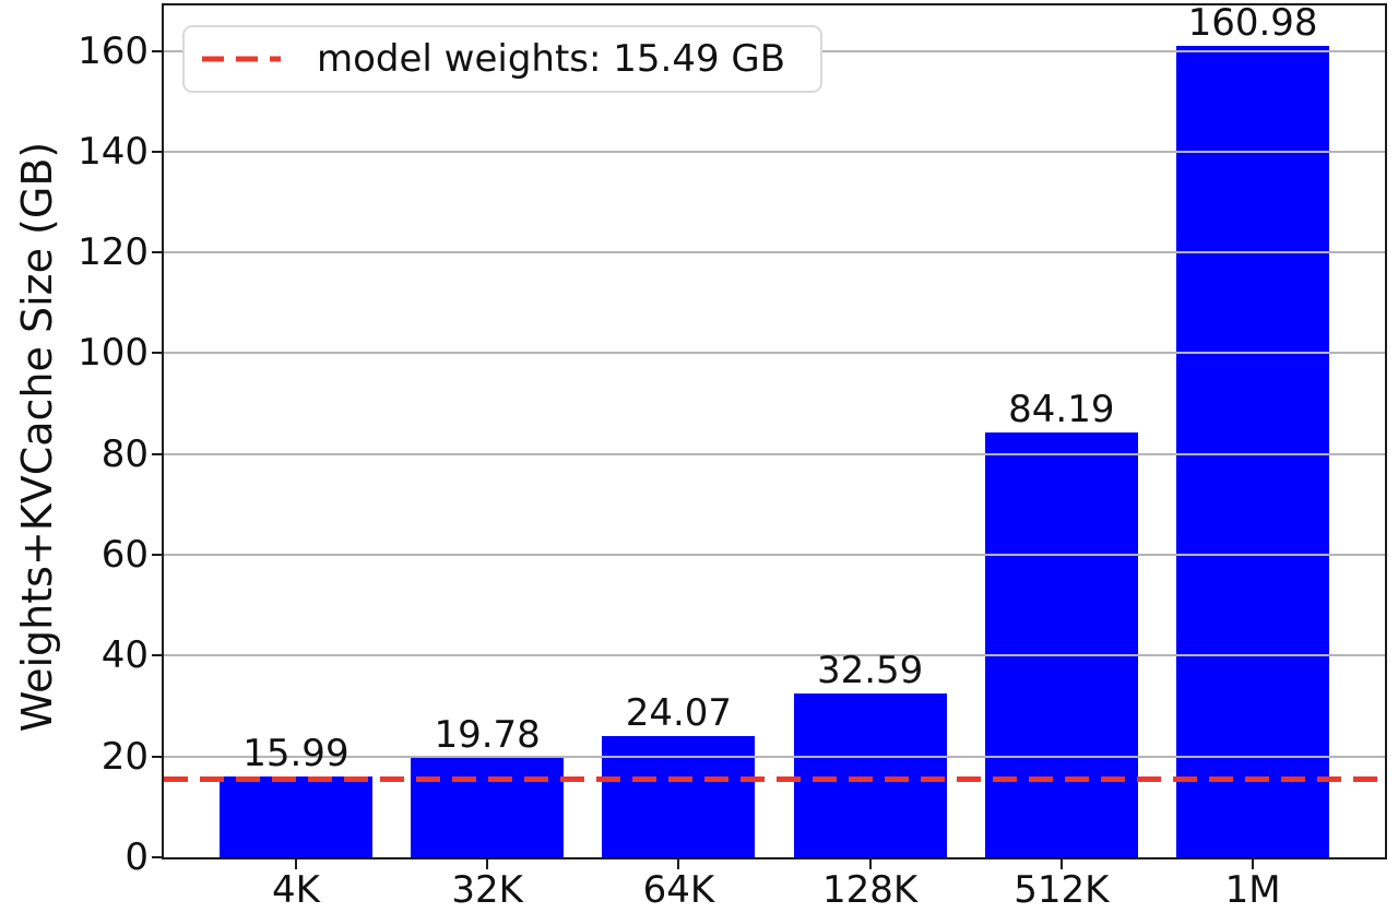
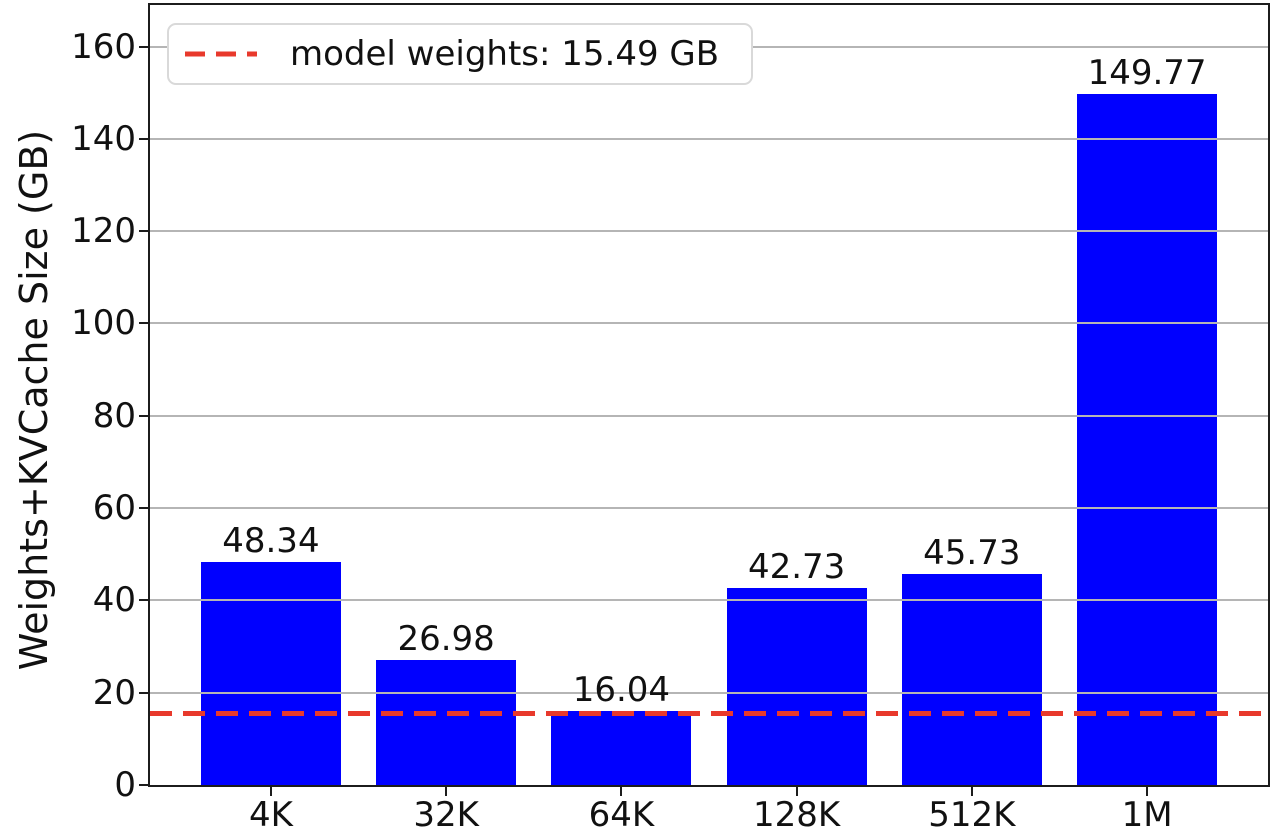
4K: 15.99 -> 48.34
32K: 19.78 -> 26.98
64K: 24.07 -> 16.04
128K: 32.59 -> 42.73
512K: 84.19 -> 45.73
1M: 160.98 -> 149.77
